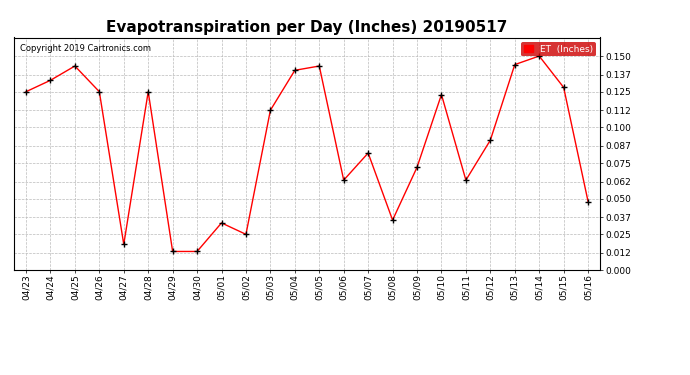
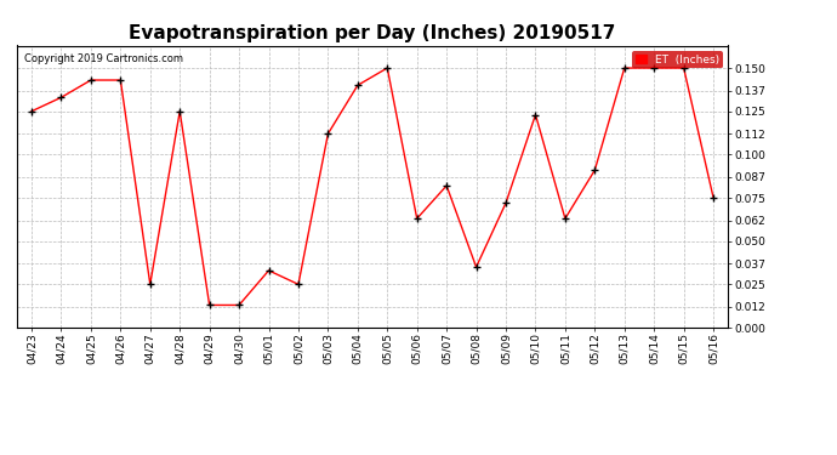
04/26: 0.125 -> 0.143
04/27: 0.018 -> 0.025
05/05: 0.143 -> 0.150
05/13: 0.144 -> 0.150
05/15: 0.128 -> 0.150
05/16: 0.048 -> 0.075
